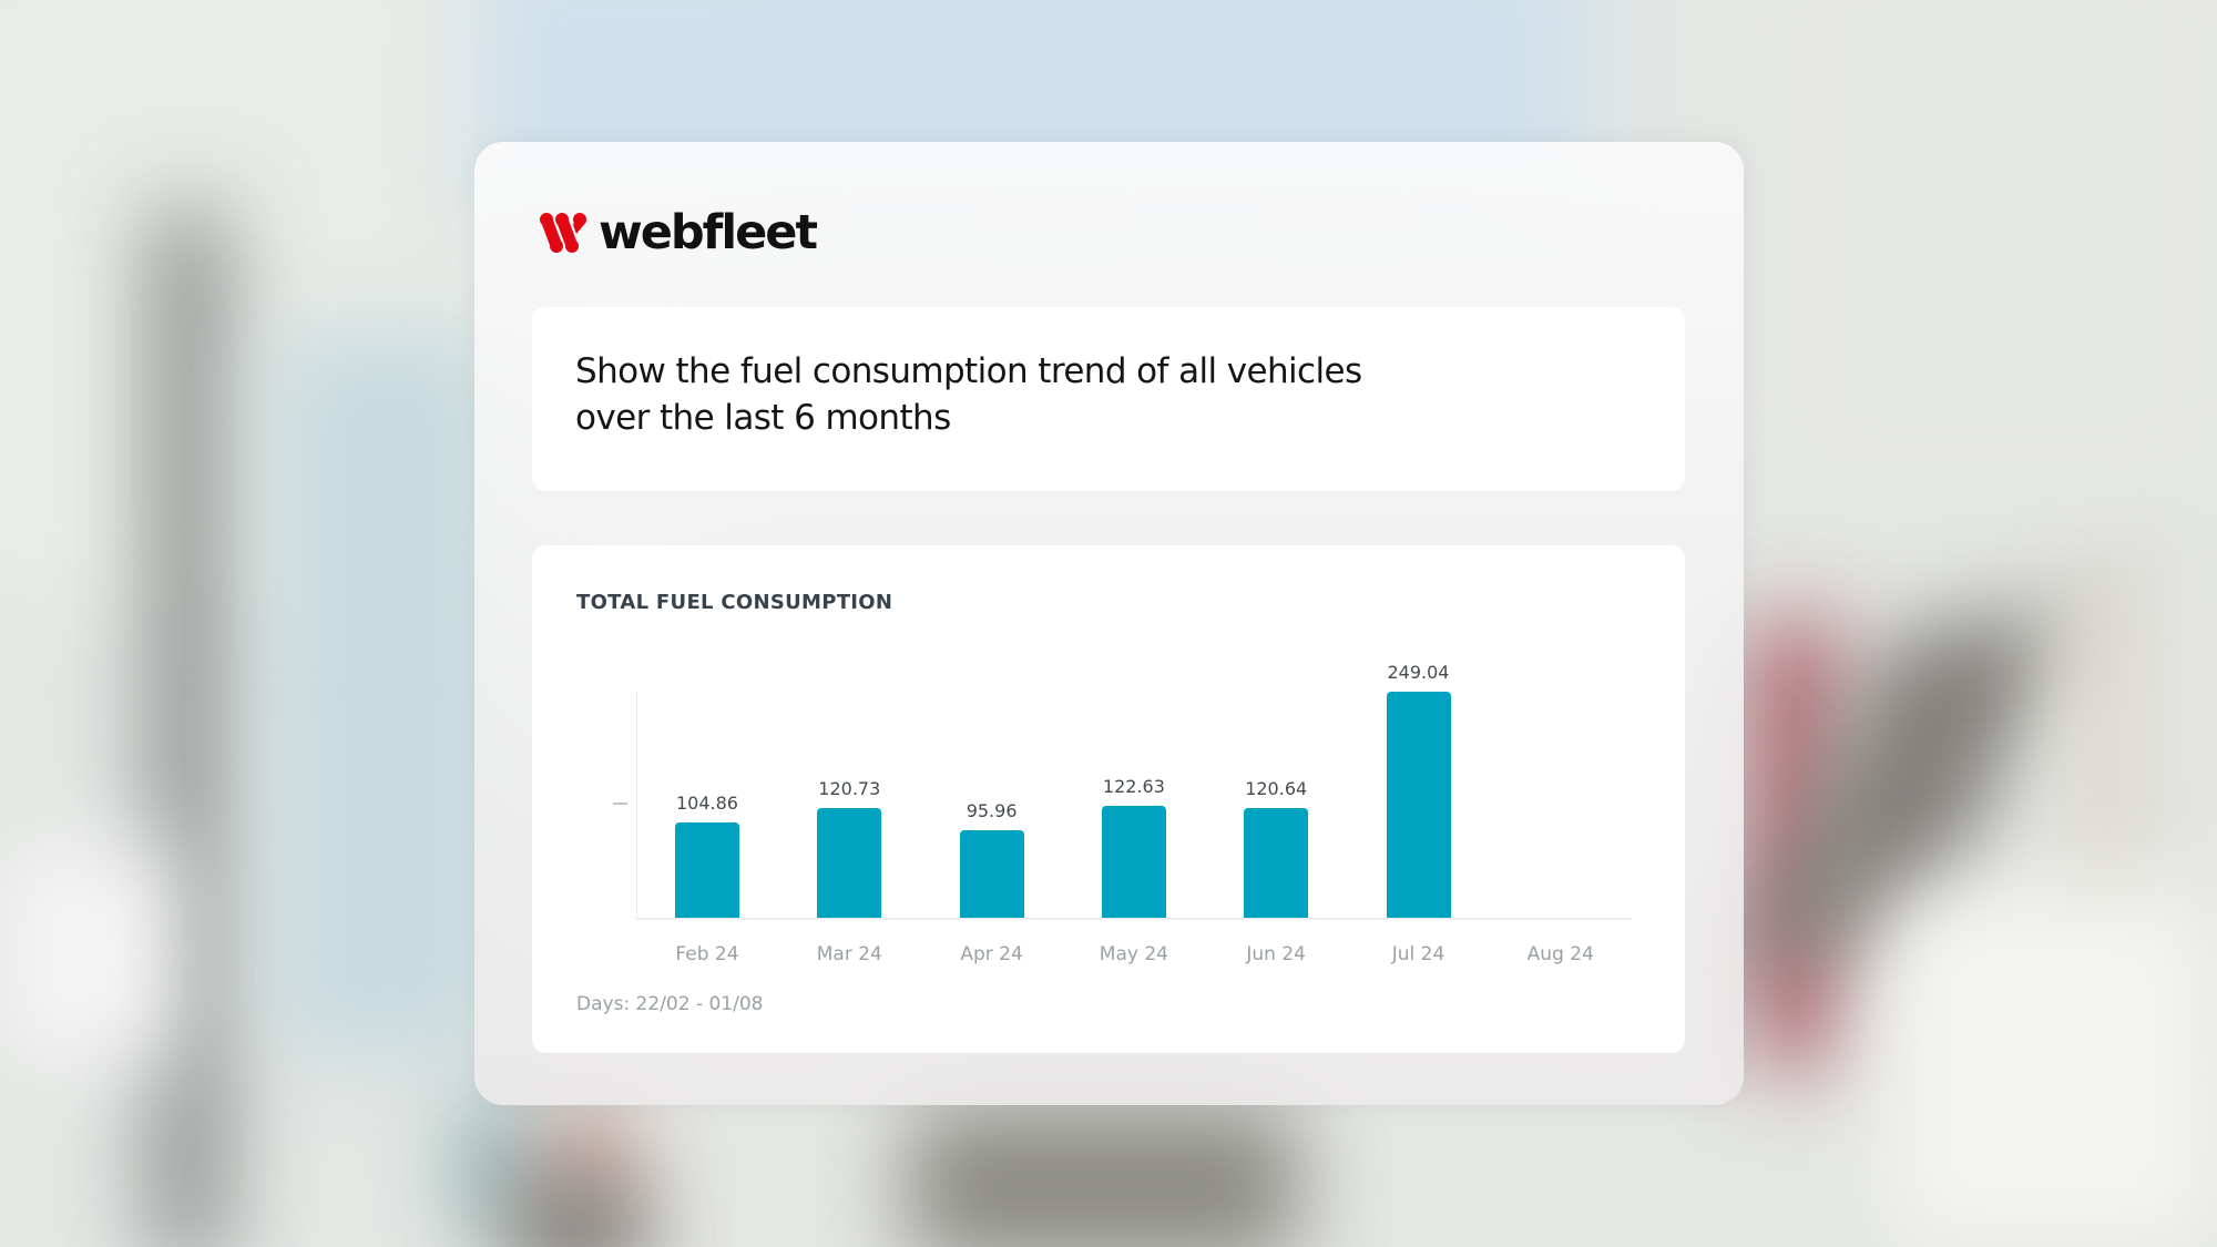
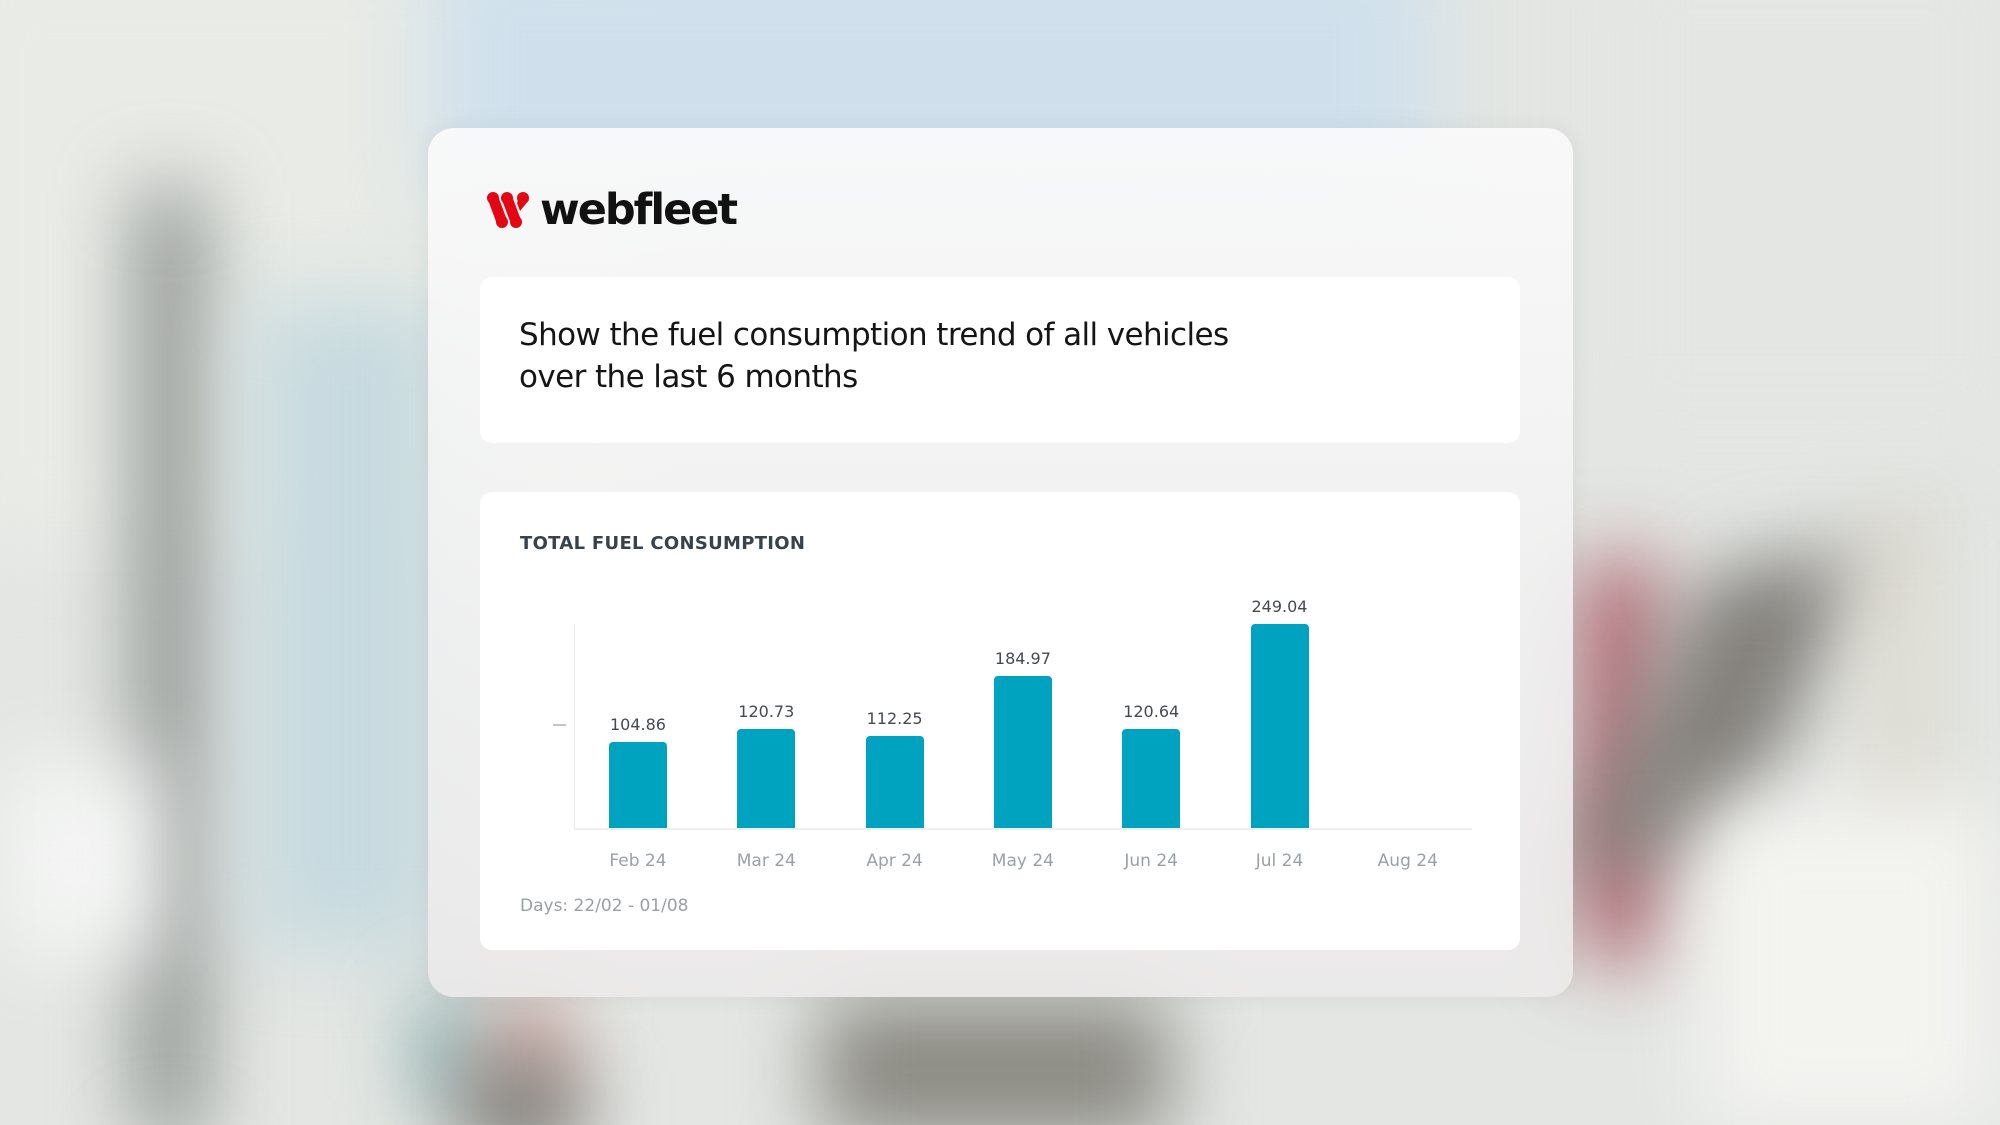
Apr 24: 95.96 -> 112.25
May 24: 122.63 -> 184.97
